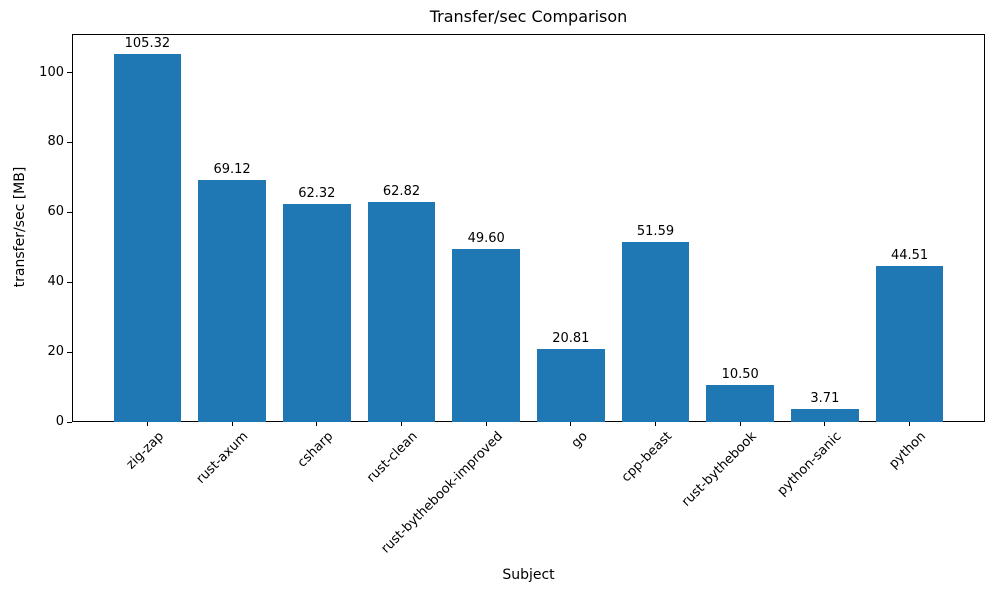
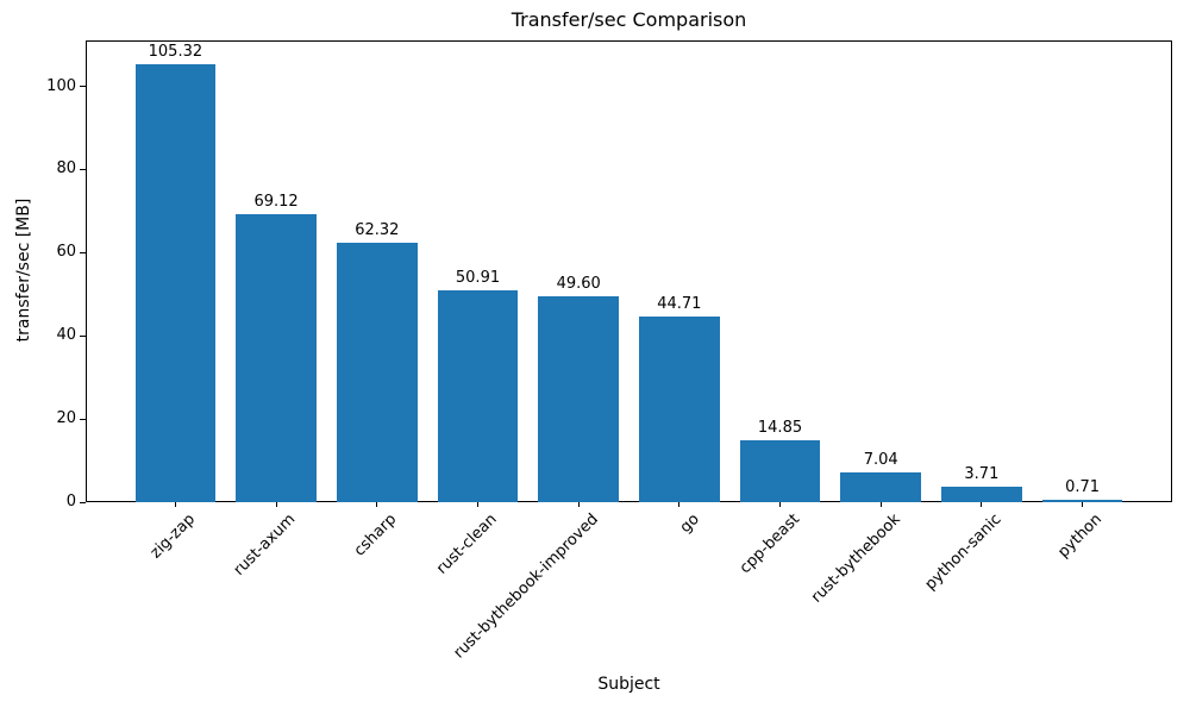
rust-clean: 62.82 -> 50.91
go: 20.81 -> 44.71
cpp-beast: 51.59 -> 14.85
rust-bythebook: 10.50 -> 7.04
python: 44.51 -> 0.71
